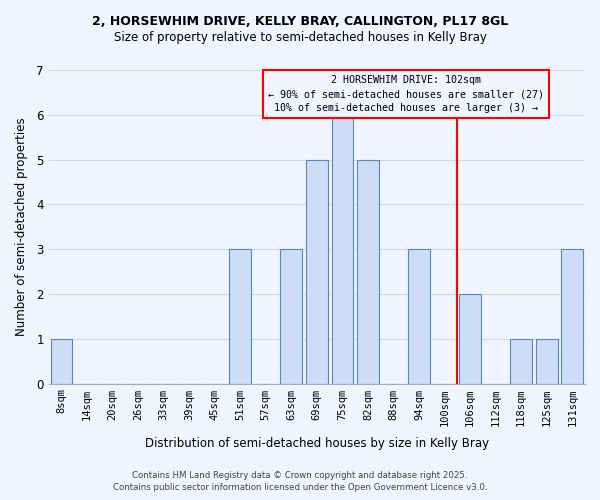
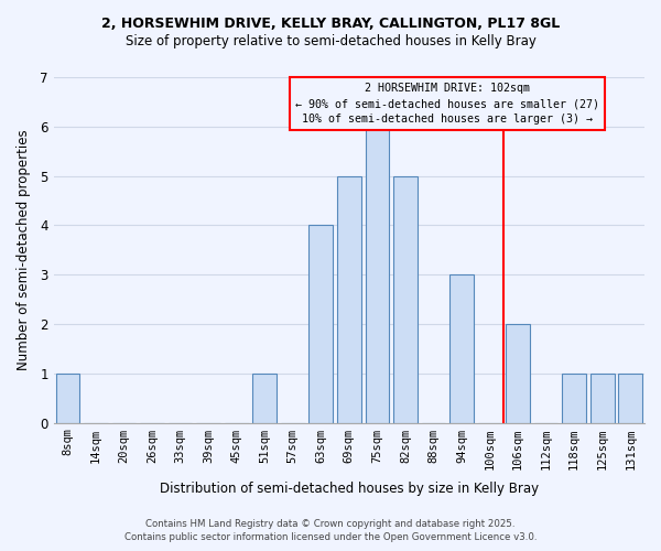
51sqm: 3 -> 1
63sqm: 3 -> 4
131sqm: 3 -> 1
